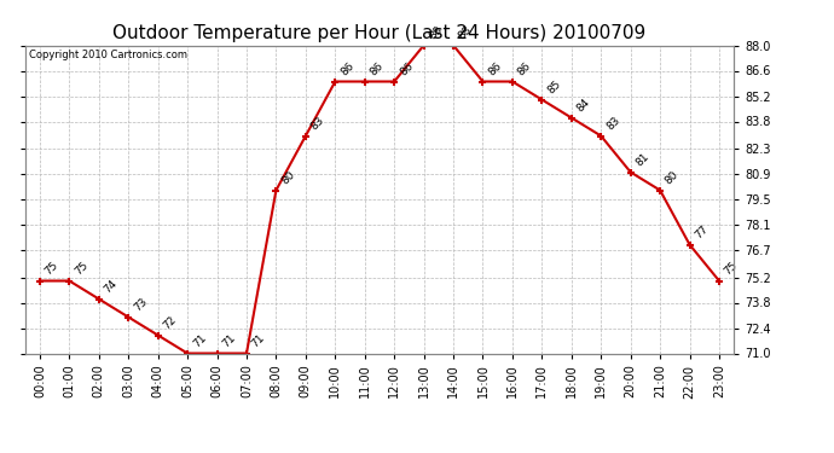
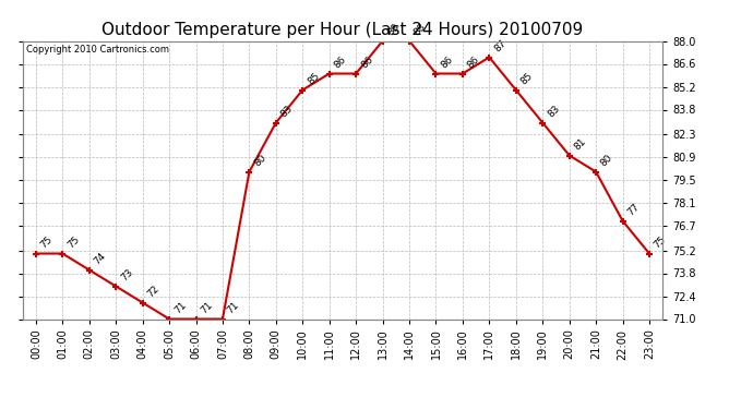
10:00: 86 -> 85
17:00: 85 -> 87
18:00: 84 -> 85
